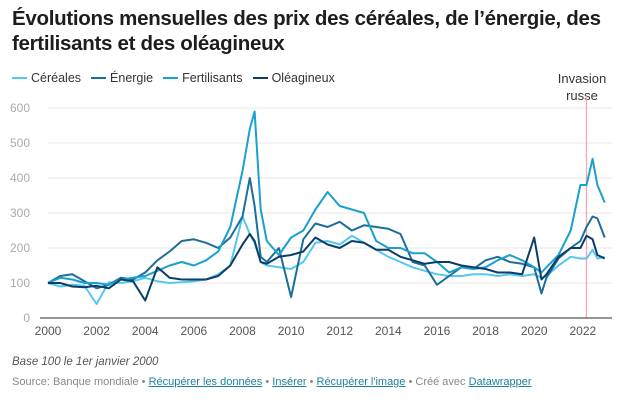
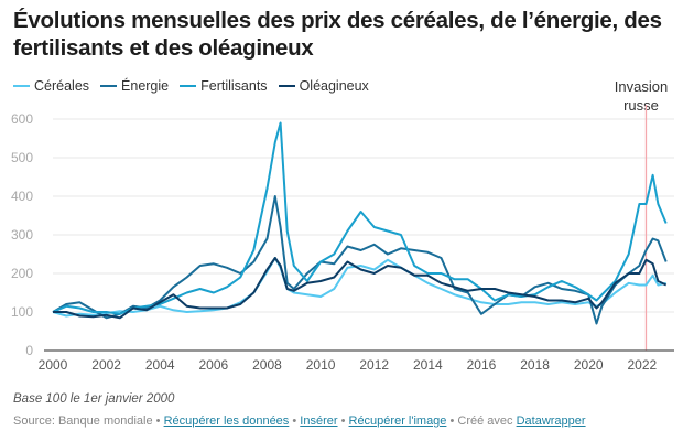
Céréales/2002: 40 -> 100
Oléagineux/2004: 50 -> 120
Céréales/2008: 290 -> 200
Énergie/2010: 60 -> 230
Oléagineux/2020: 230 -> 140
